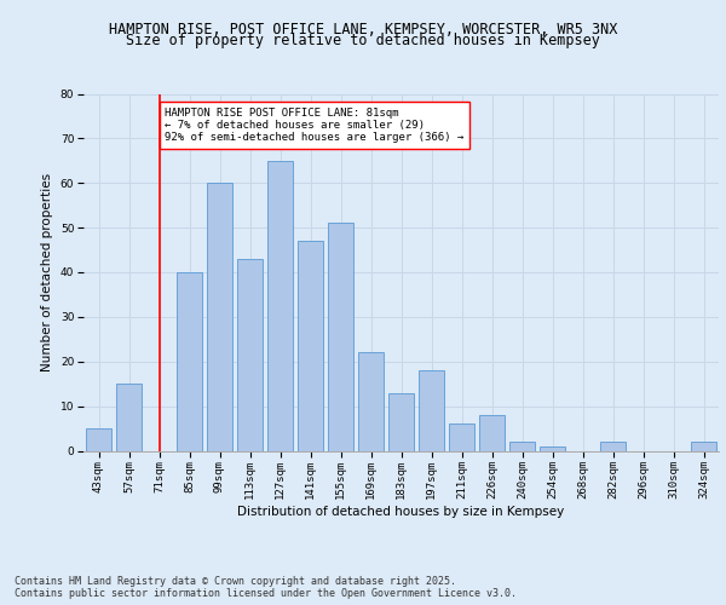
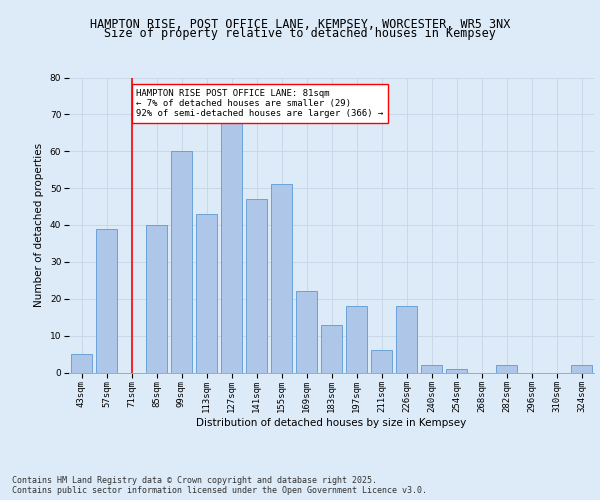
57sqm: 15 -> 39
127sqm: 65 -> 68
226sqm: 8 -> 18
